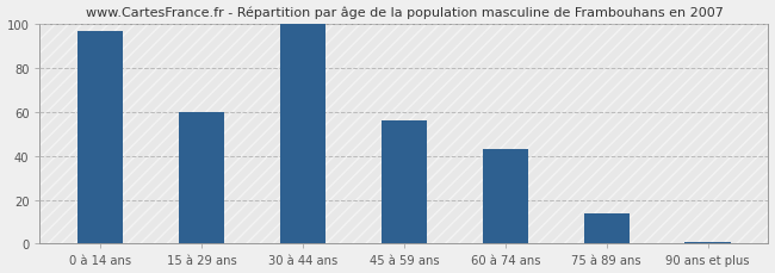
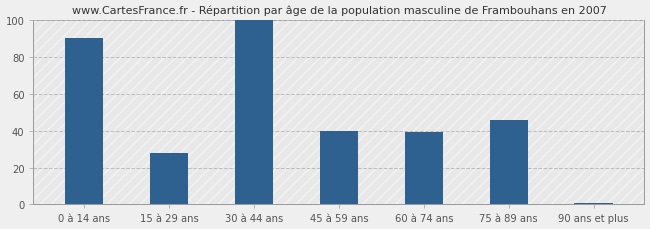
0 à 14 ans: 97 -> 90
15 à 29 ans: 60 -> 28
45 à 59 ans: 56 -> 40
60 à 74 ans: 43 -> 39
75 à 89 ans: 14 -> 46
